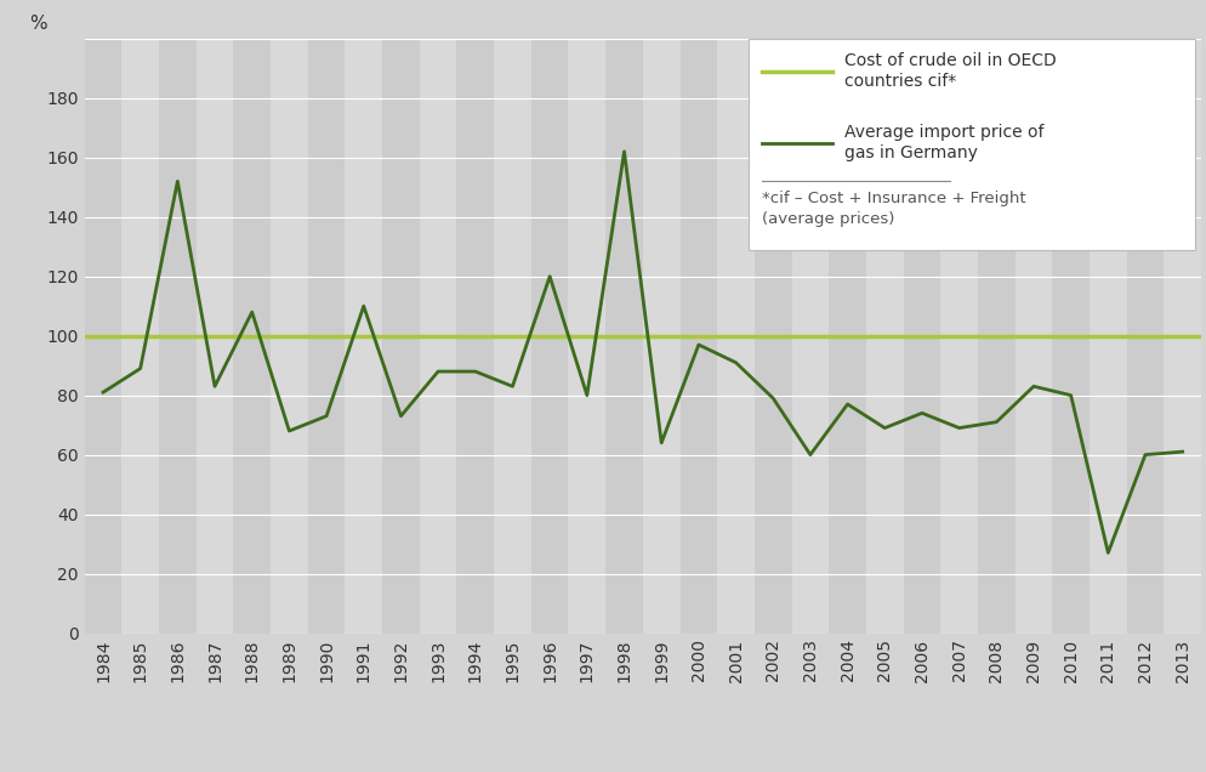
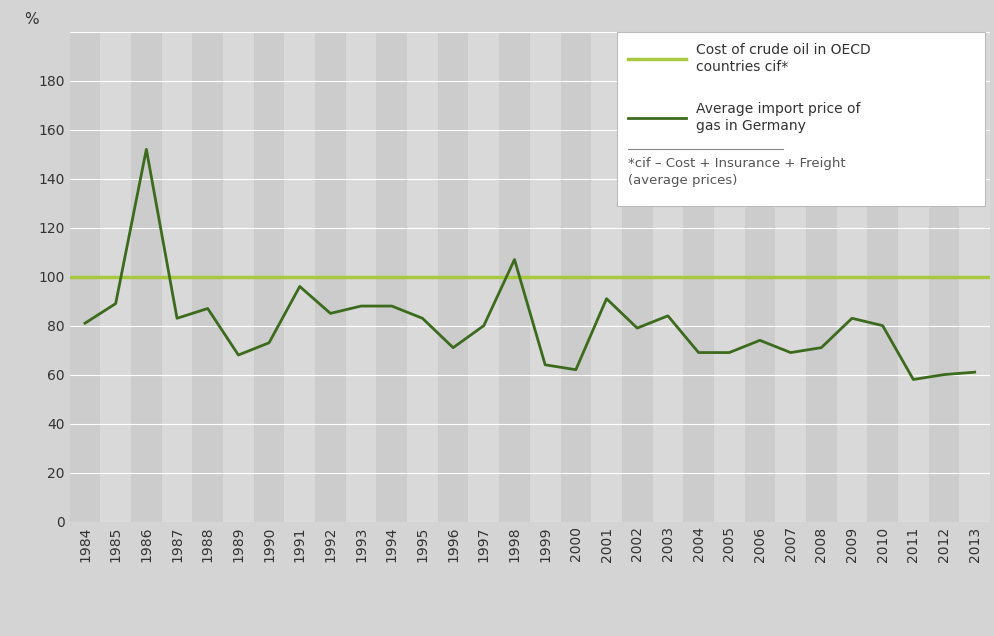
1988: 108 -> 87
1991: 110 -> 96
1992: 73 -> 85
1996: 120 -> 71
1998: 162 -> 107
2000: 97 -> 62
2003: 60 -> 84
2004: 77 -> 69
2011: 27 -> 58
